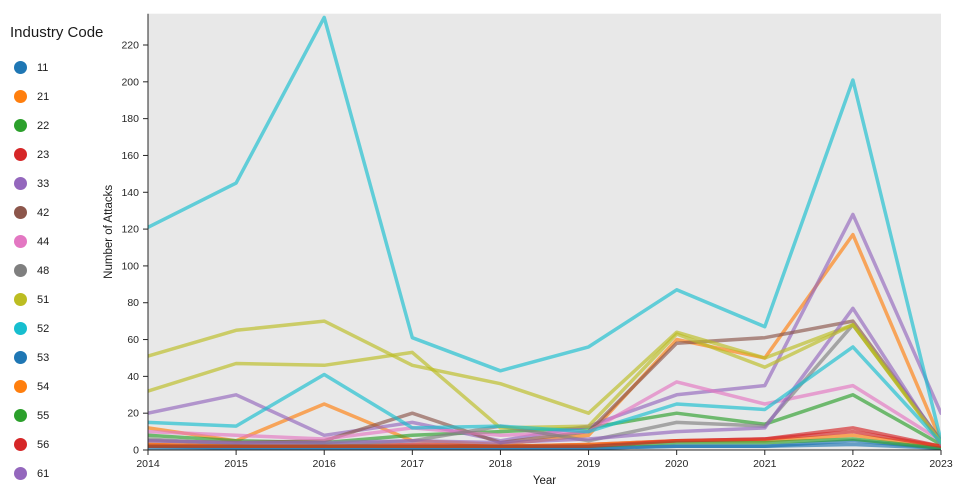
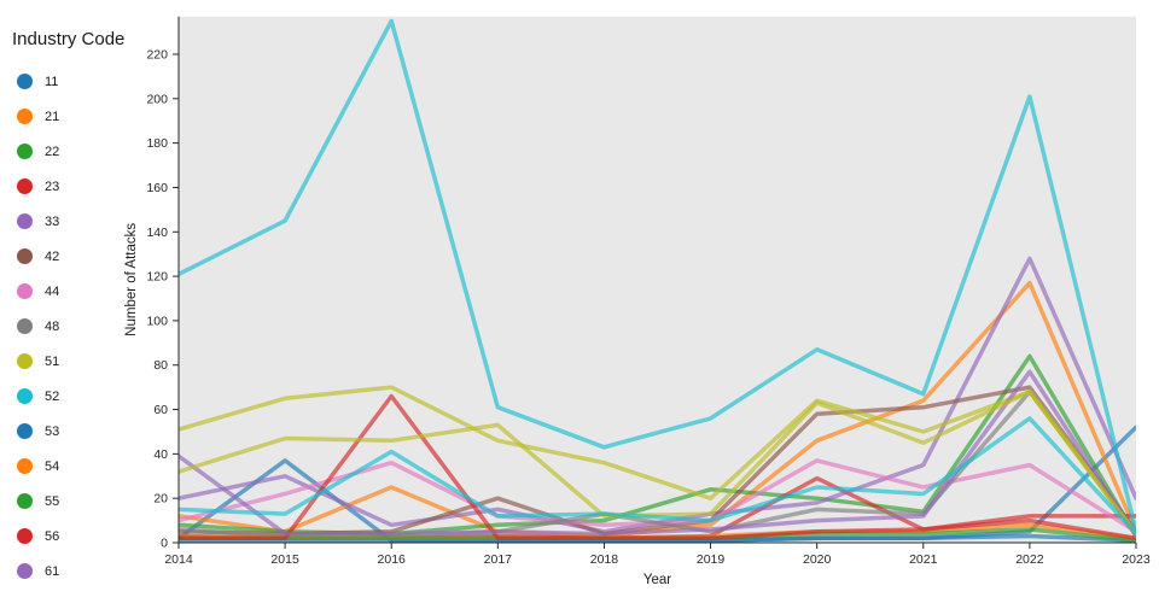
61/2014: 5 -> 39
11/2015: 1 -> 37
44/2015: 8 -> 22
44/2016: 6 -> 36
56/2016: 2 -> 66
22/2019: 12 -> 24
21/2020: 60 -> 46
23/2020: 5 -> 29
33/2020: 30 -> 18
21/2021: 50 -> 64
22/2022: 30 -> 84
11/2023: 1 -> 52
23/2023: 2 -> 12
